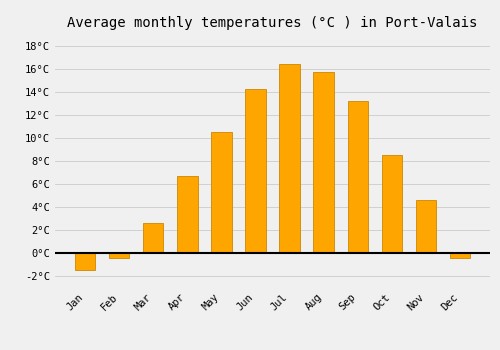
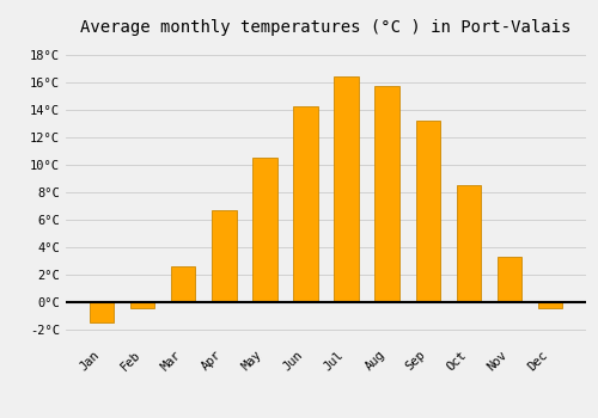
Nov: 4.6°C -> 3.3°C
